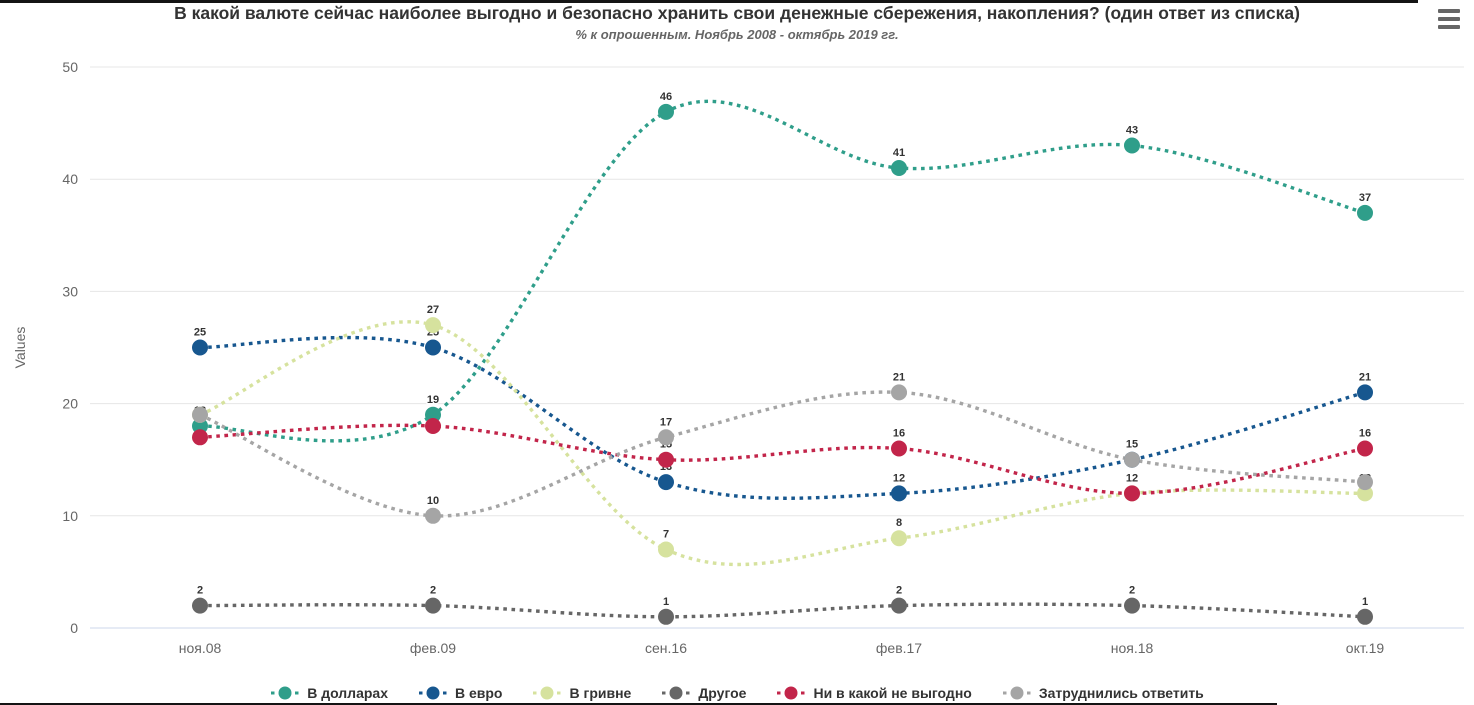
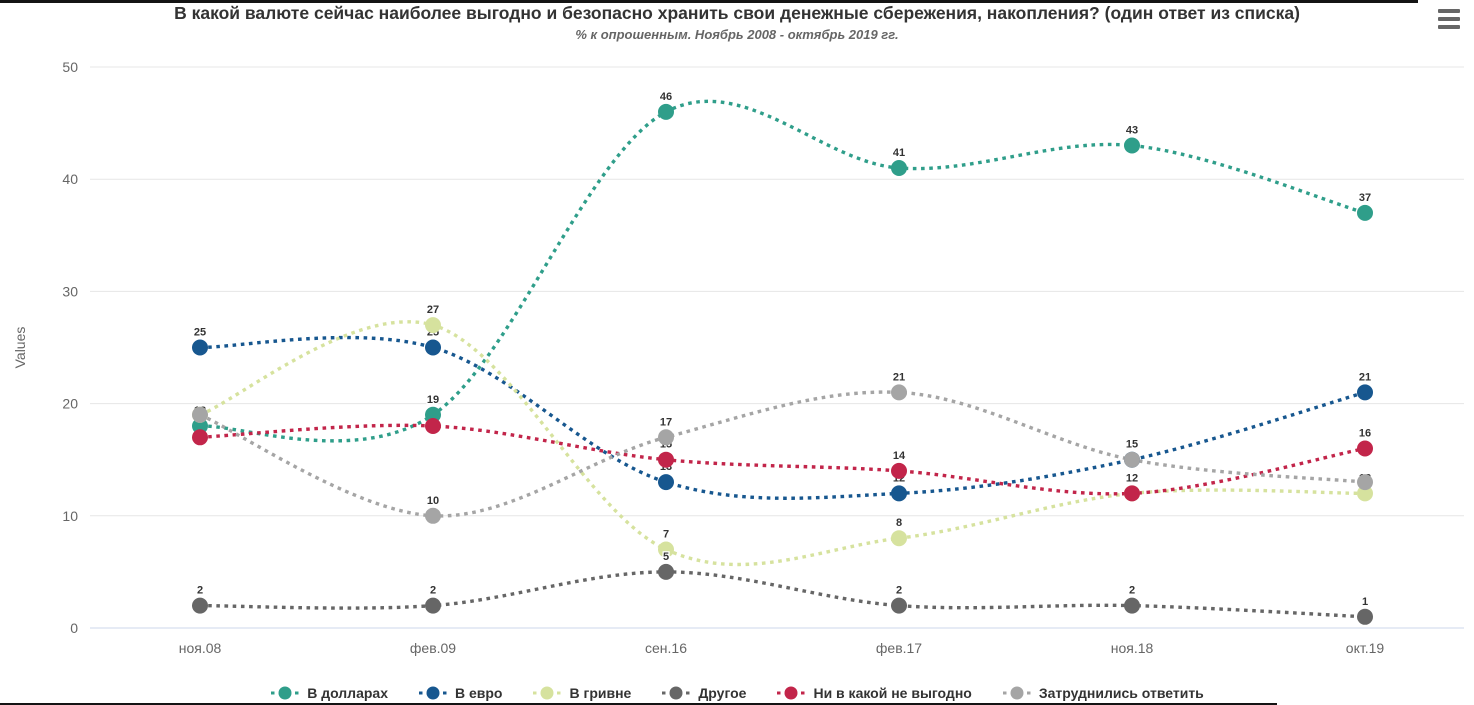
Другое/сен.16: 1 -> 5
Ни в какой не выгодно/фев.17: 16 -> 14
